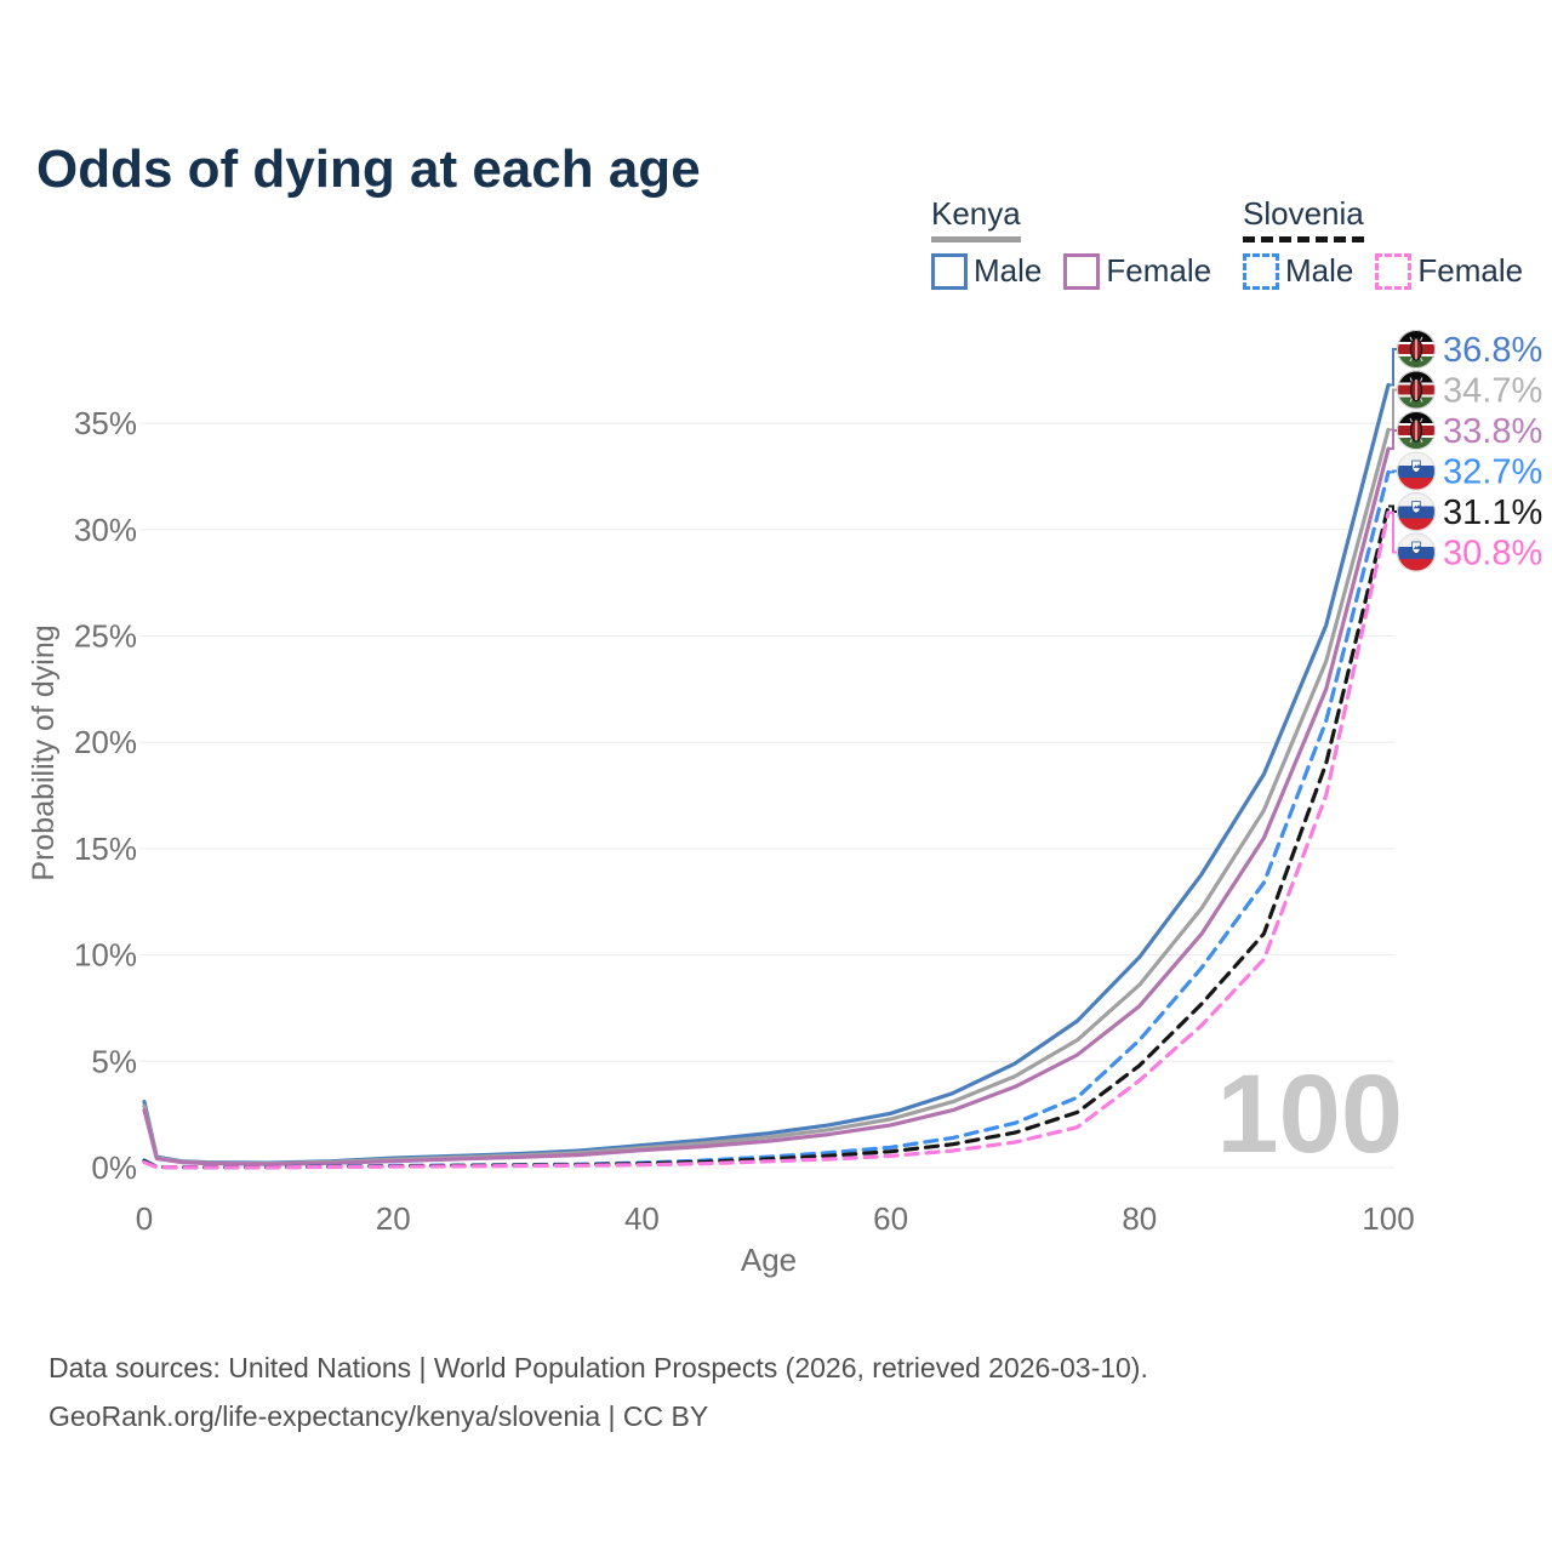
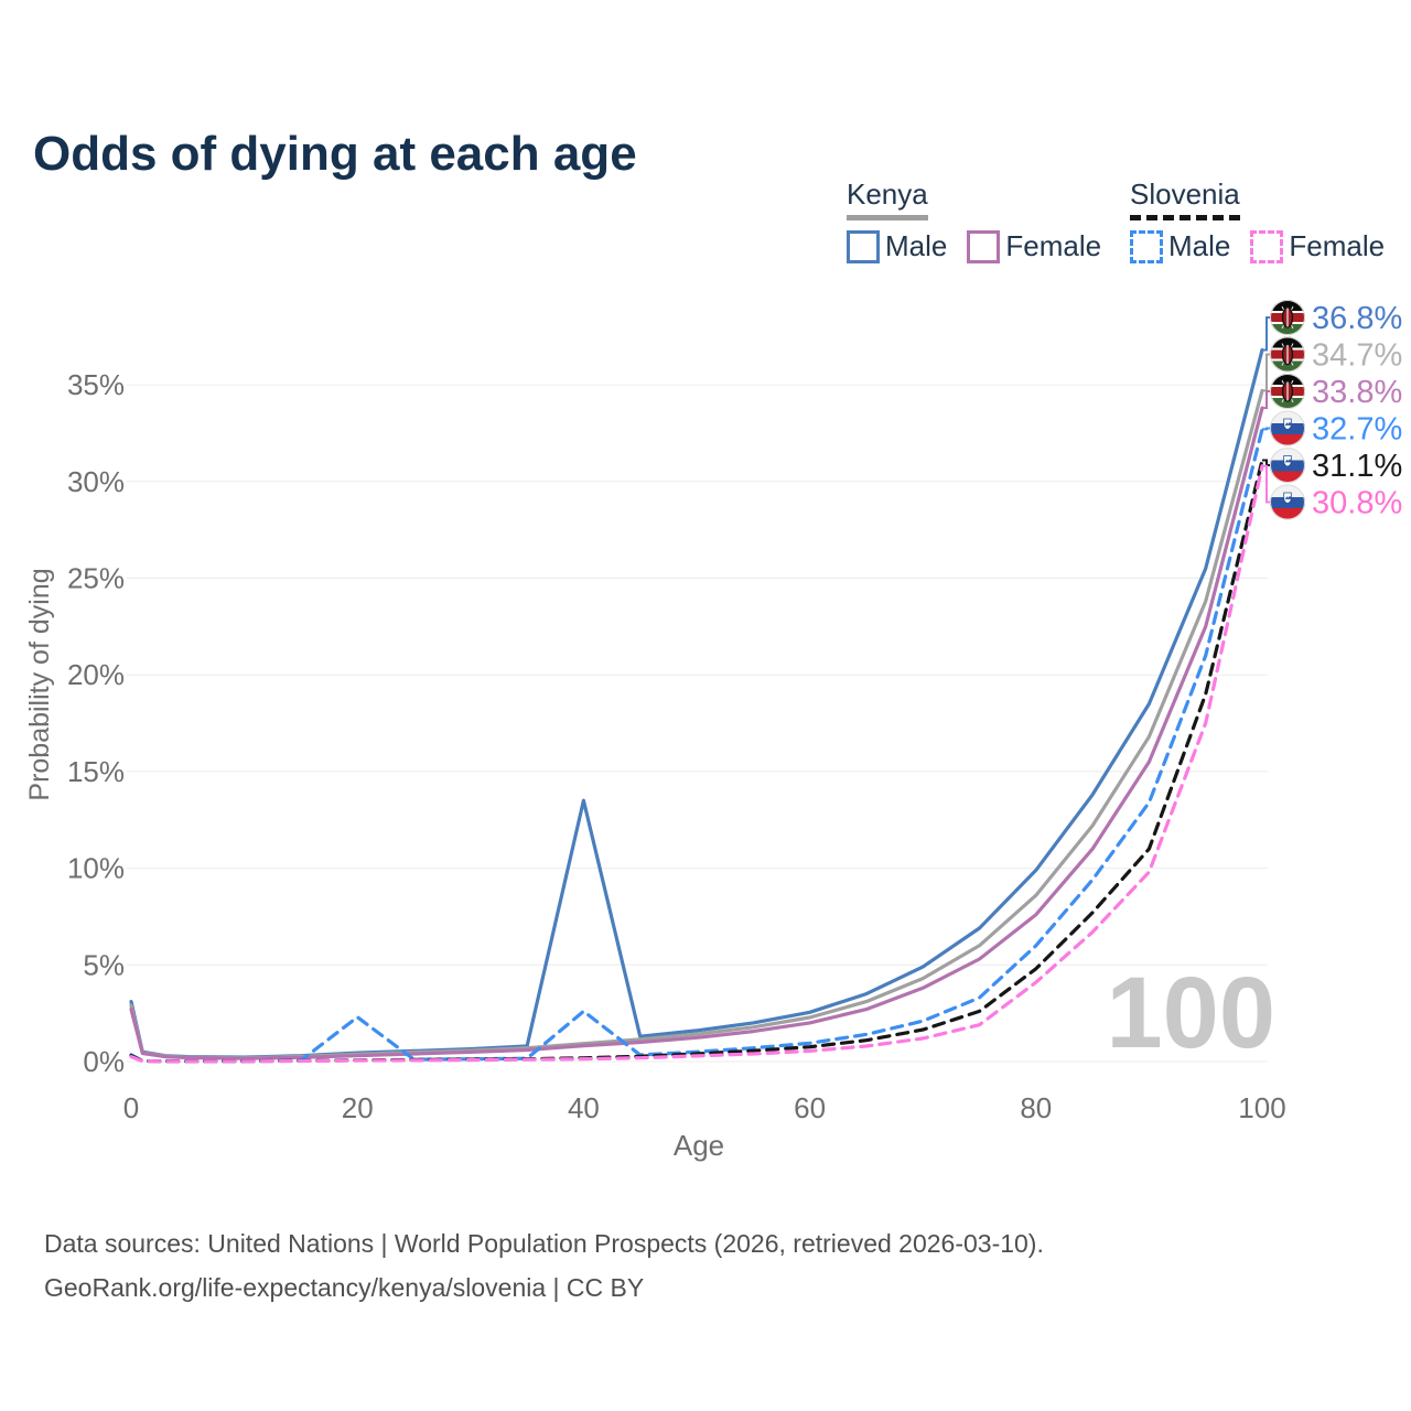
Slovenia Male/20: 0.1% -> 2.3%
Kenya Male/40: 1.1% -> 13.5%
Slovenia Male/40: 0.2% -> 2.6%
